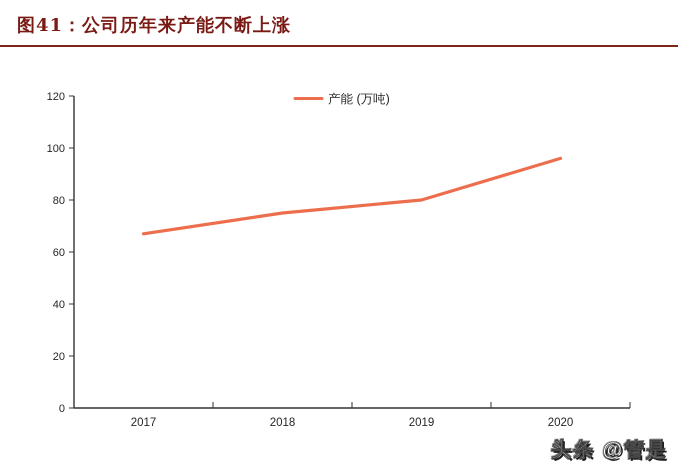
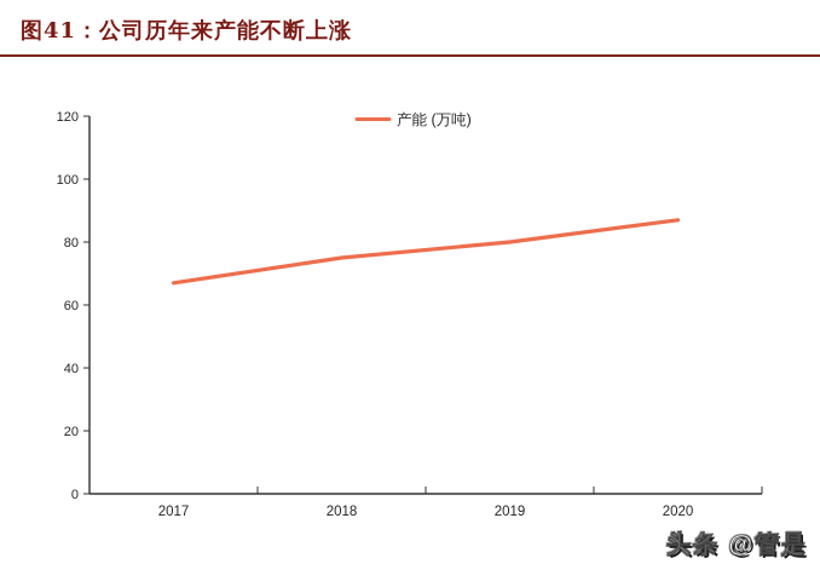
2020: 96 -> 87
